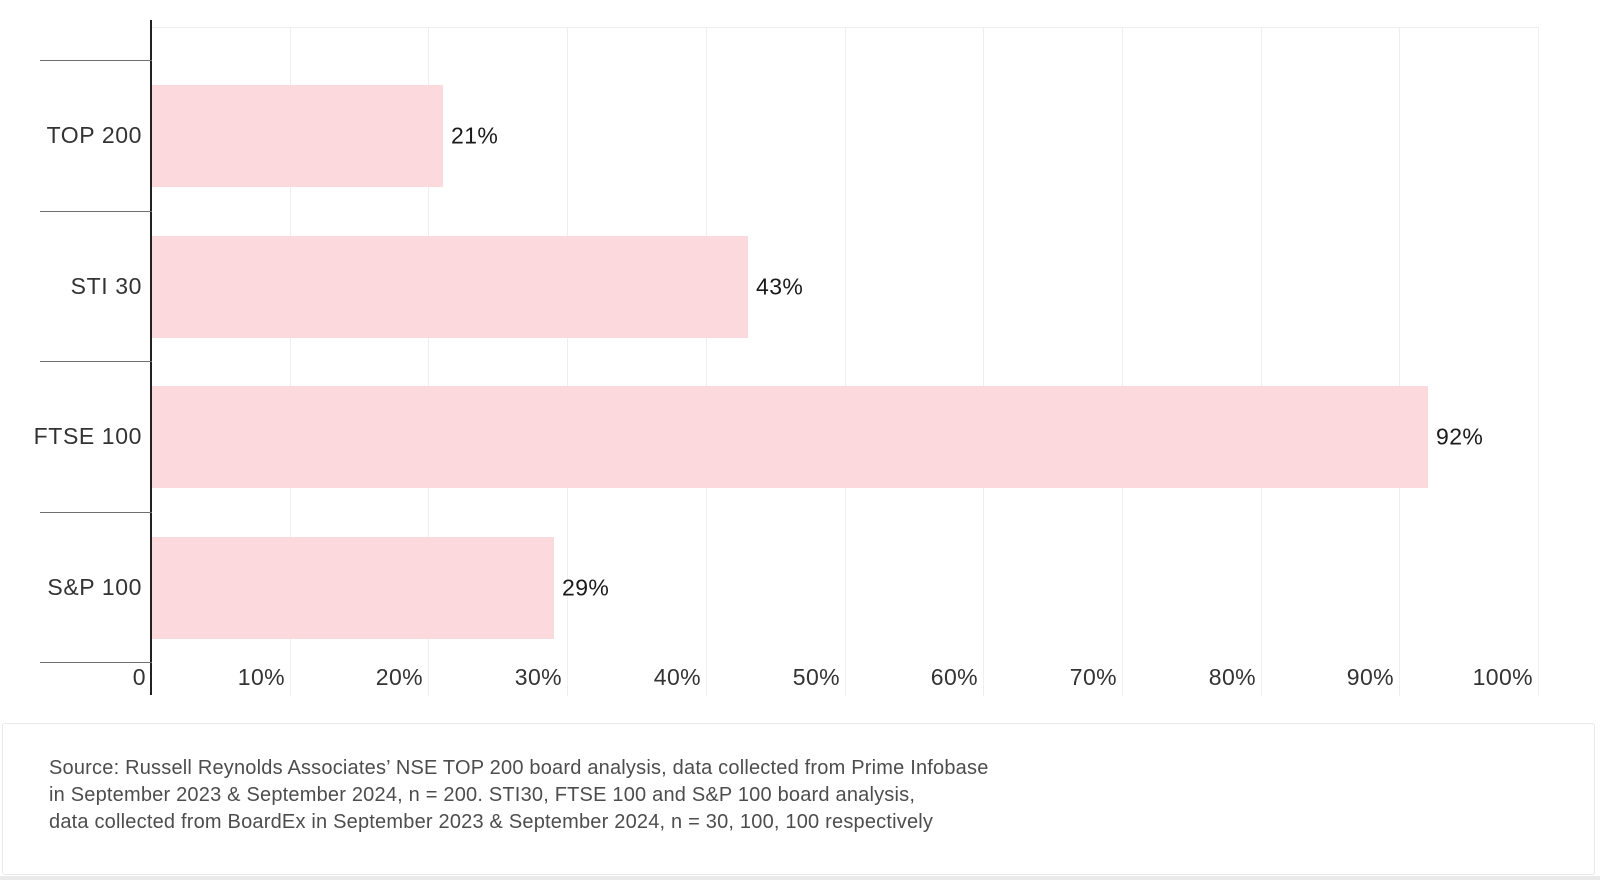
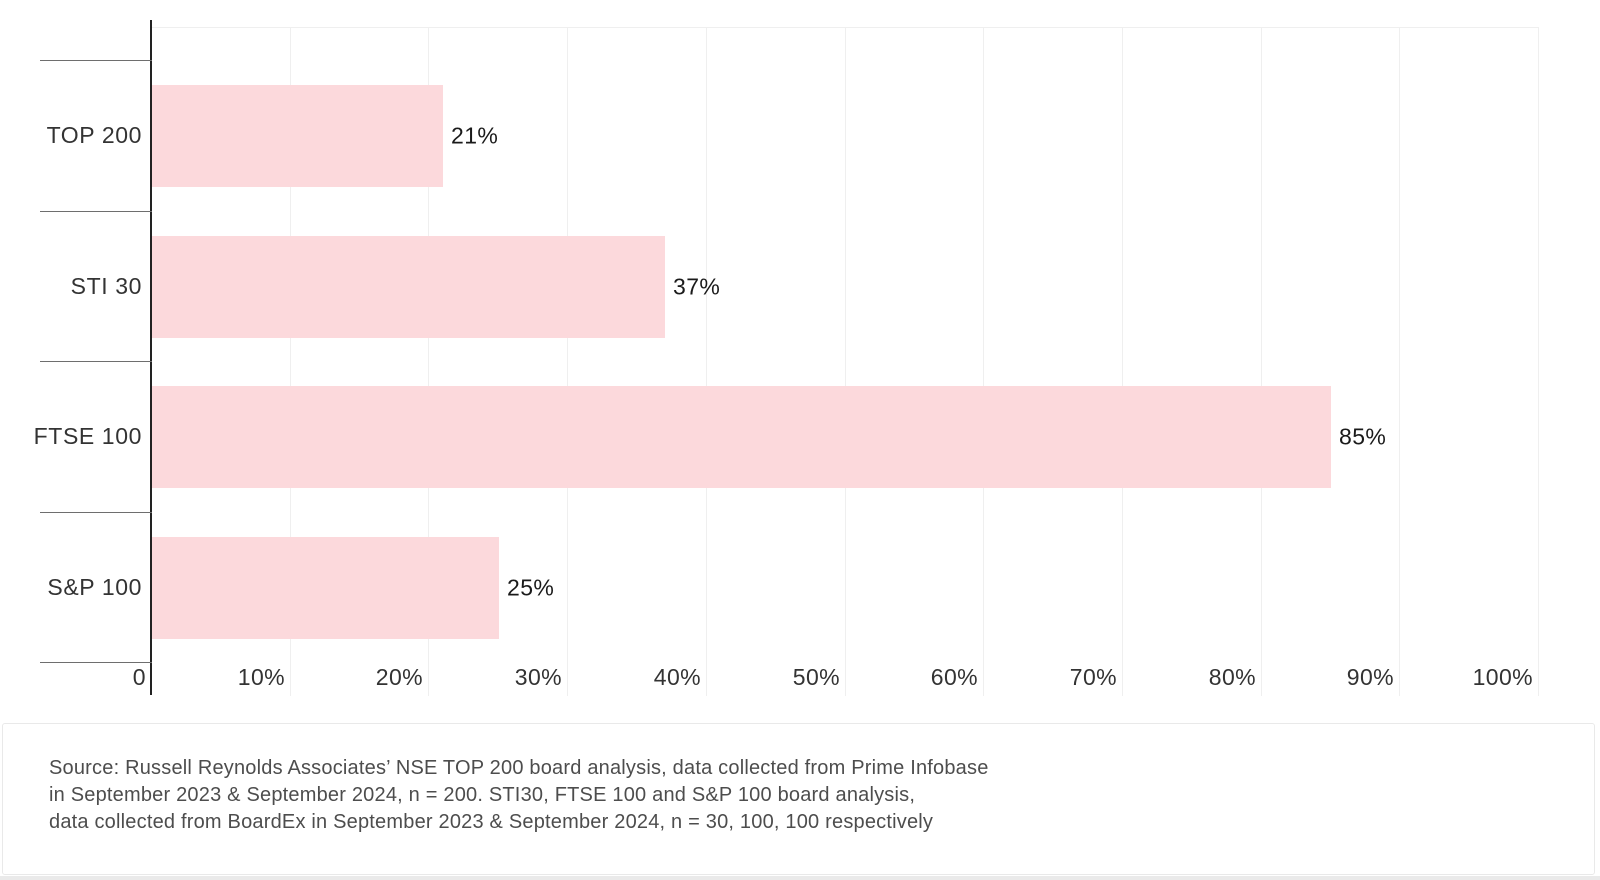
STI 30: 43% -> 37%
FTSE 100: 92% -> 85%
S&P 100: 29% -> 25%
